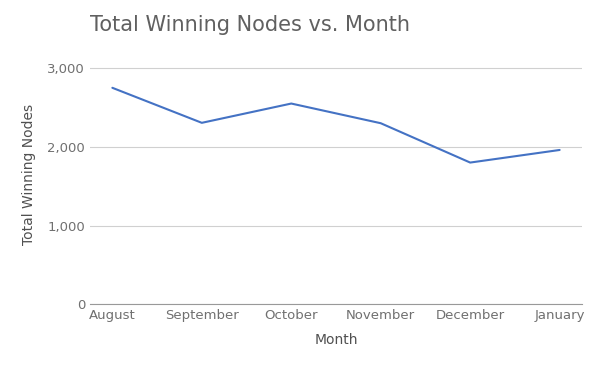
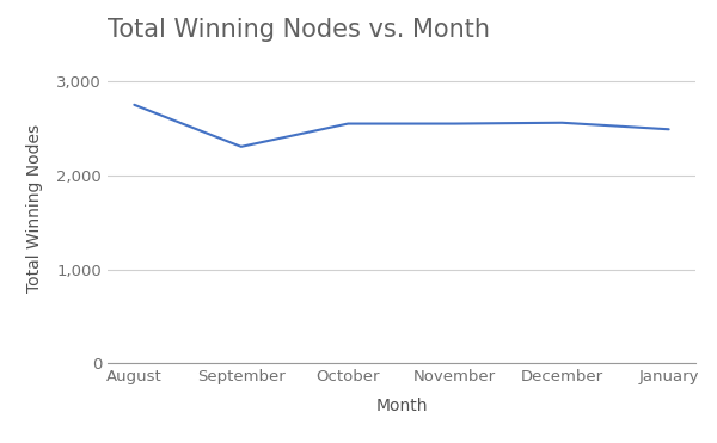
November: 2,300 -> 2,550
December: 1,800 -> 2,560
January: 1,960 -> 2,490
